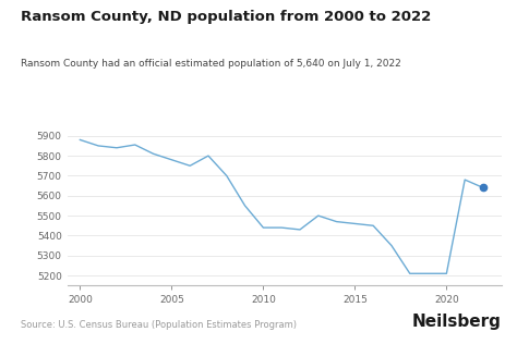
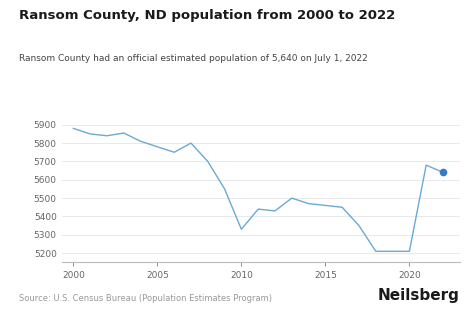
2010: 5440 -> 5330
